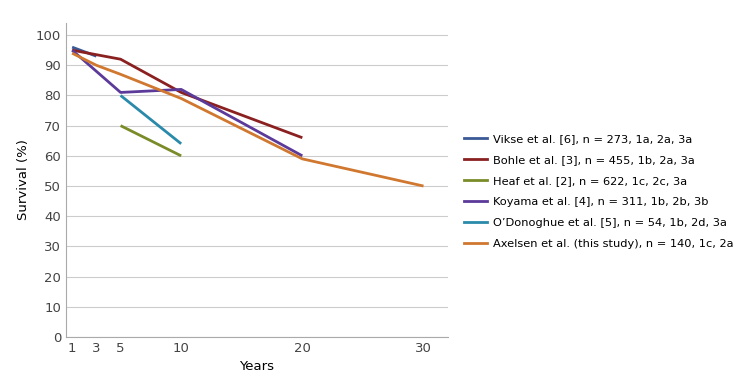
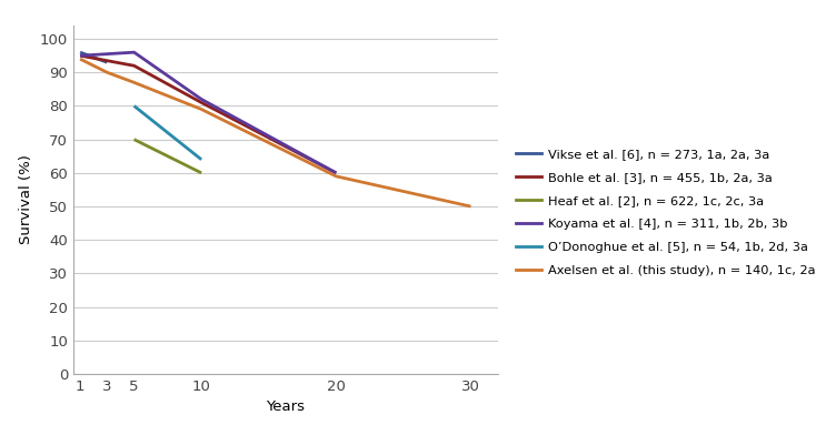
Koyama et al. [4], n = 311, 1b, 2b, 3b/5: 81 -> 96
Bohle et al. [3], n = 455, 1b, 2a, 3a/20: 66 -> 60
